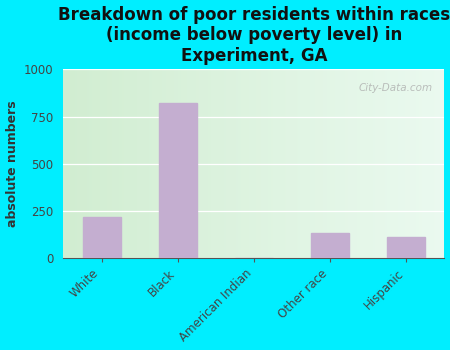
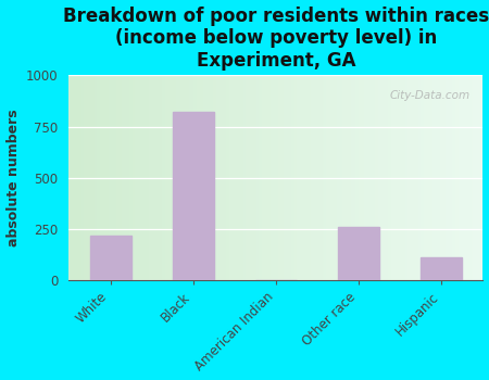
Other race: 130 -> 260
